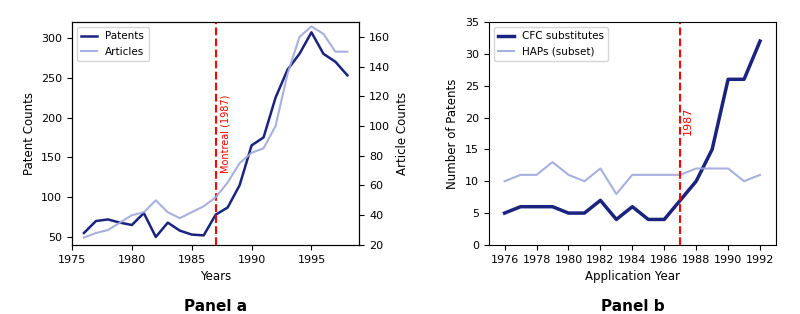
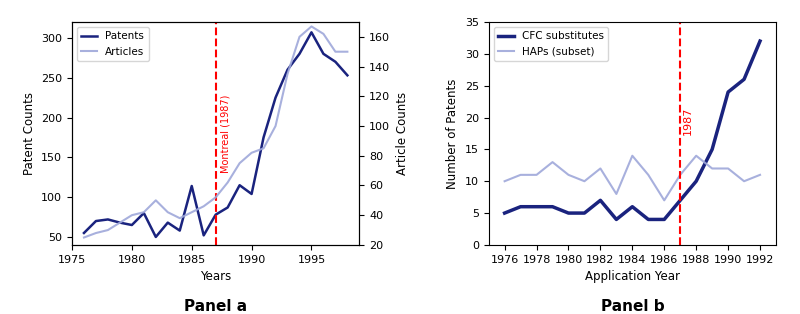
Panel a/Patents/1985: 53 -> 114
Panel a/Patents/1990: 165 -> 104
Panel b/HAPs (subset)/1984: 11 -> 14
Panel b/HAPs (subset)/1986: 11 -> 7
Panel b/HAPs (subset)/1988: 12 -> 14
Panel b/CFC substitutes/1990: 26 -> 24
